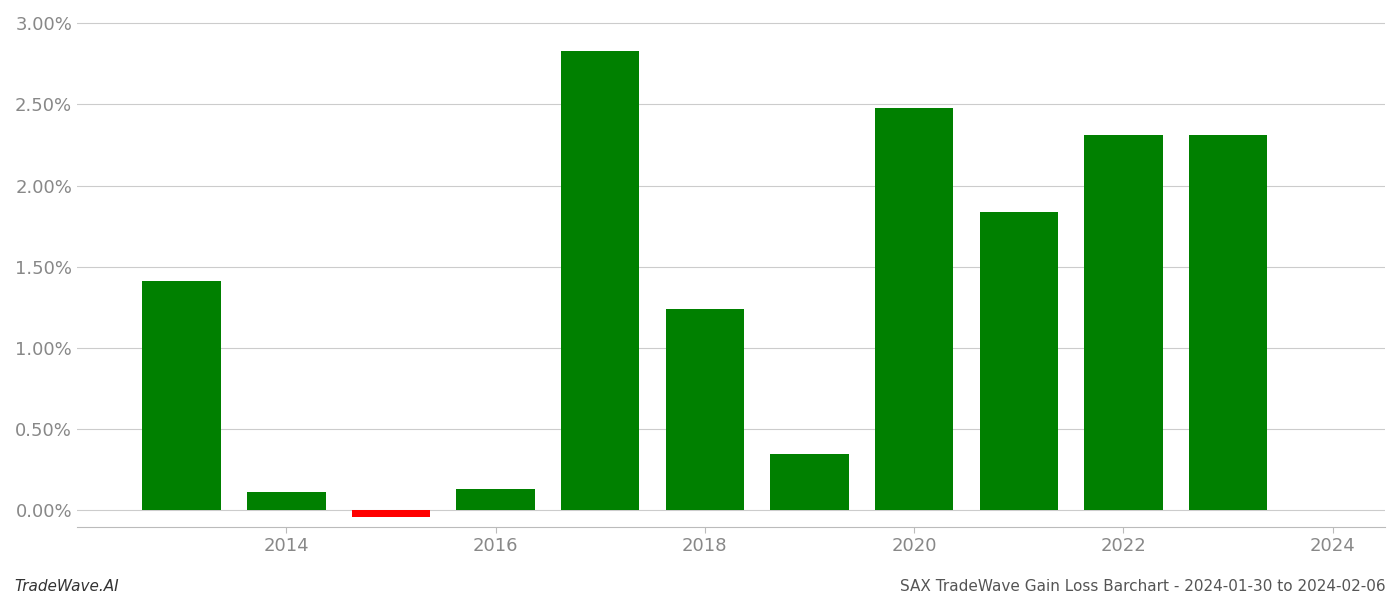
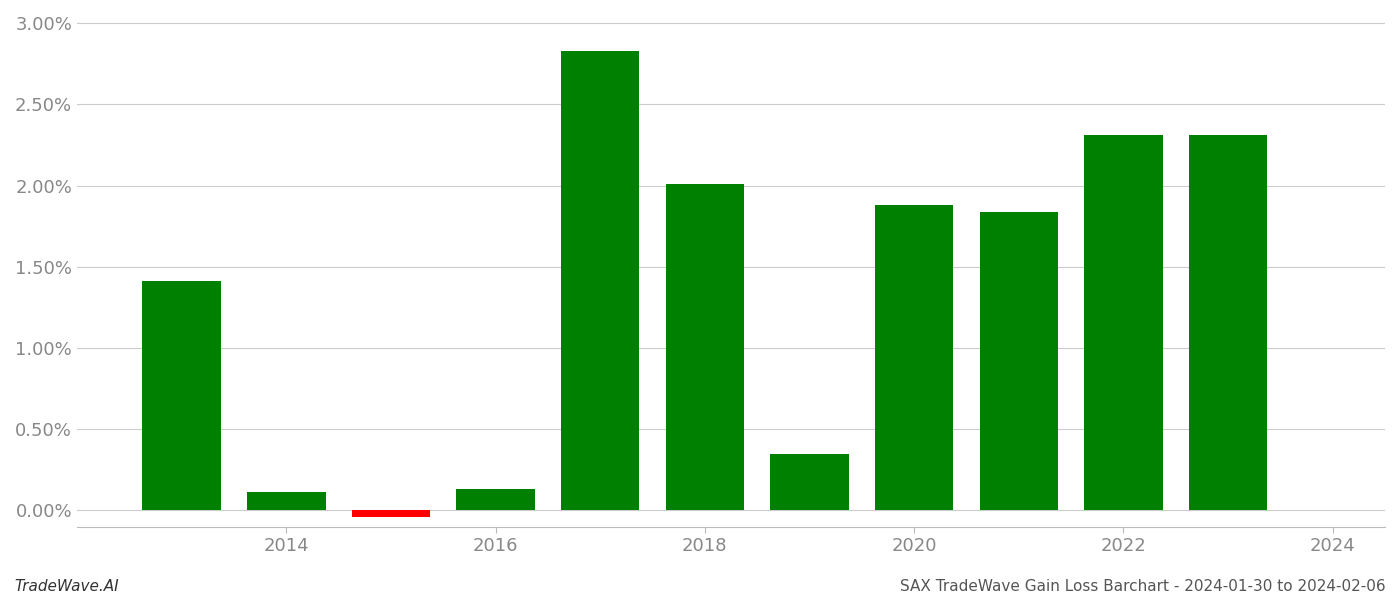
2018: 1.24% -> 2.01%
2020: 2.48% -> 1.88%
